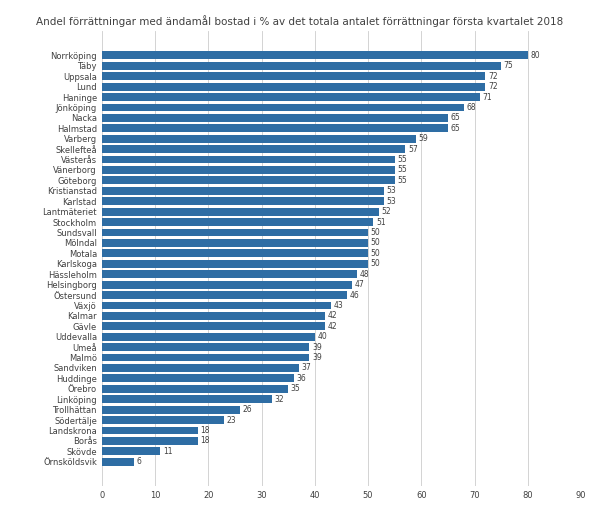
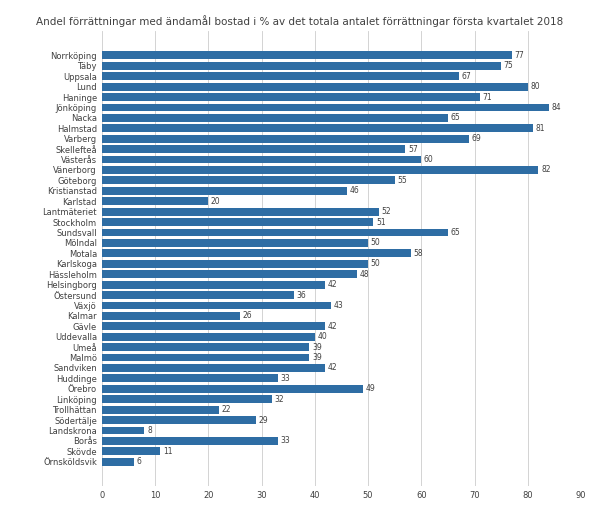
Norrköping: 80 -> 77
Uppsala: 72 -> 67
Lund: 72 -> 80
Jönköping: 68 -> 84
Halmstad: 65 -> 81
Varberg: 59 -> 69
Västerås: 55 -> 60
Vänerborg: 55 -> 82
Kristianstad: 53 -> 46
Karlstad: 53 -> 20
Sundsvall: 50 -> 65
Motala: 50 -> 58
Helsingborg: 47 -> 42
Östersund: 46 -> 36
Kalmar: 42 -> 26
Sandviken: 37 -> 42
Huddinge: 36 -> 33
Örebro: 35 -> 49
Trollhättan: 26 -> 22
Södertälje: 23 -> 29
Landskrona: 18 -> 8
Borås: 18 -> 33
